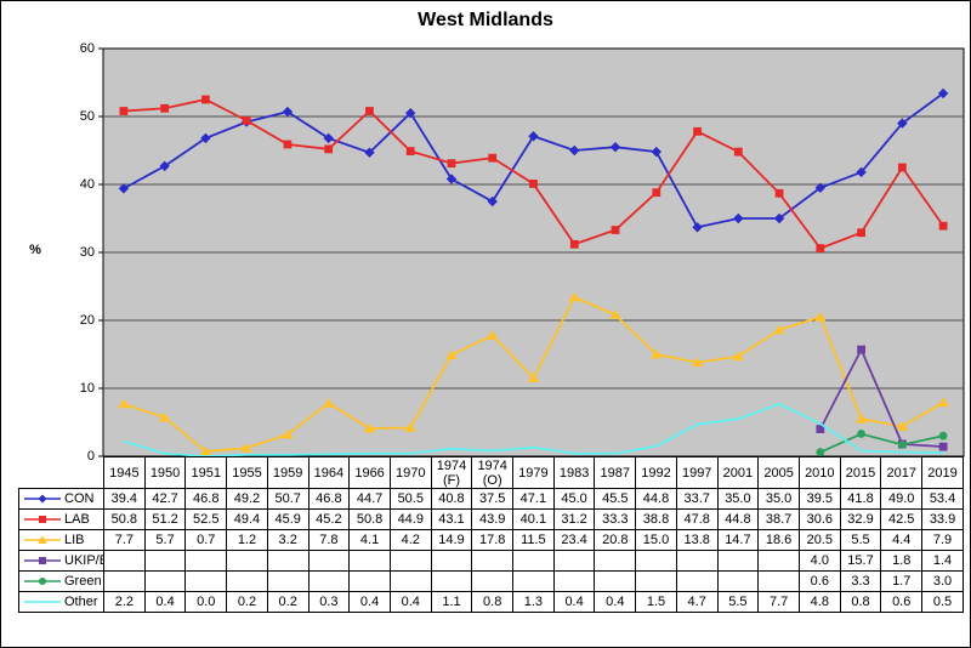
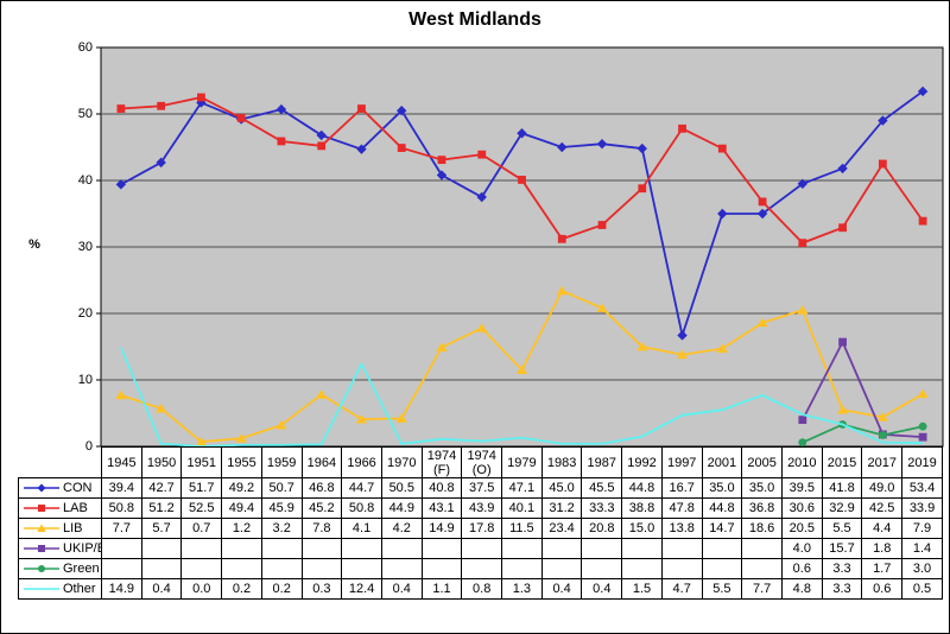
Other/1945: 2.2 -> 14.9
CON/1951: 46.8 -> 51.7
Other/1966: 0.4 -> 12.4
CON/1997: 33.7 -> 16.7
LAB/2005: 38.7 -> 36.8
Other/2015: 0.8 -> 3.3
